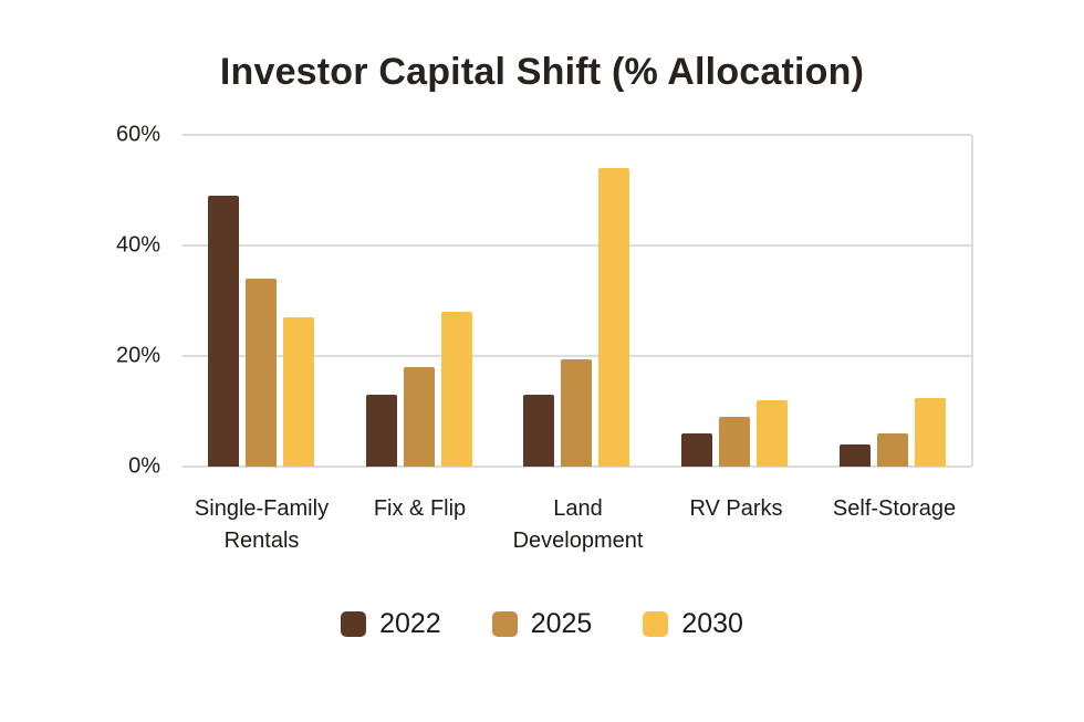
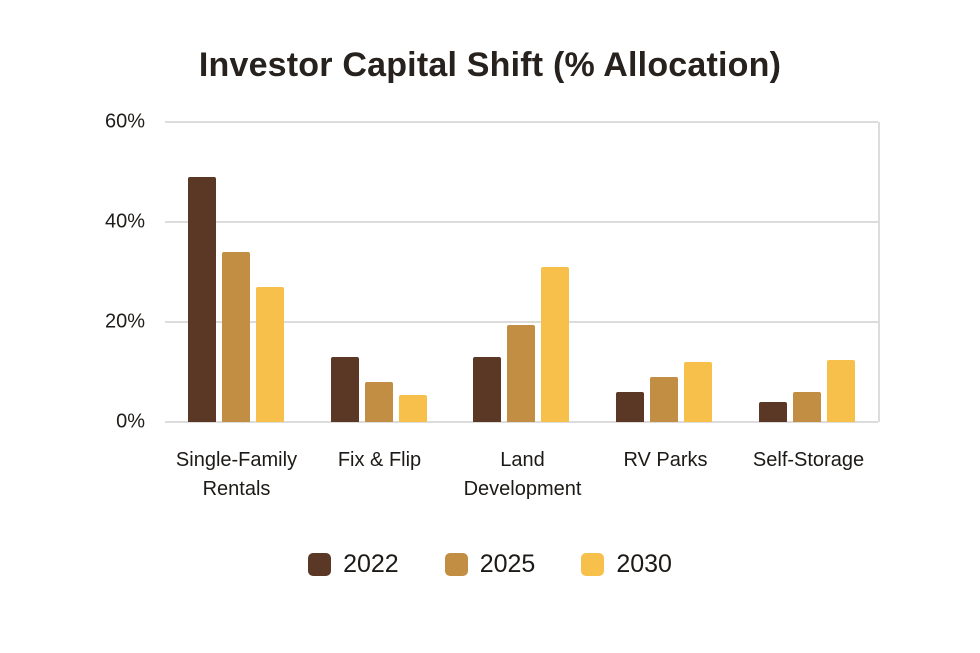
2025/Fix & Flip: 18% -> 8%
2030/Fix & Flip: 28% -> 6%
2030/Land Development: 54% -> 31%
